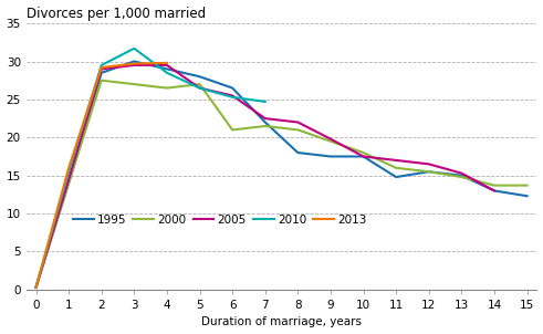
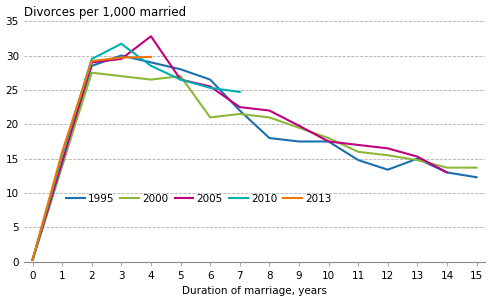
2005/4: 29.5 -> 32.8
1995/12: 15.5 -> 13.4
